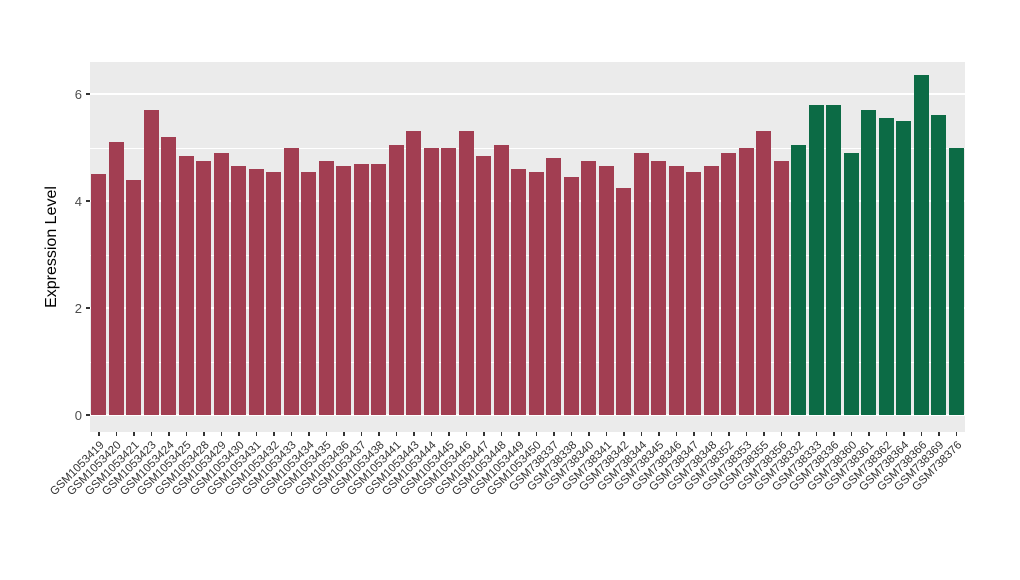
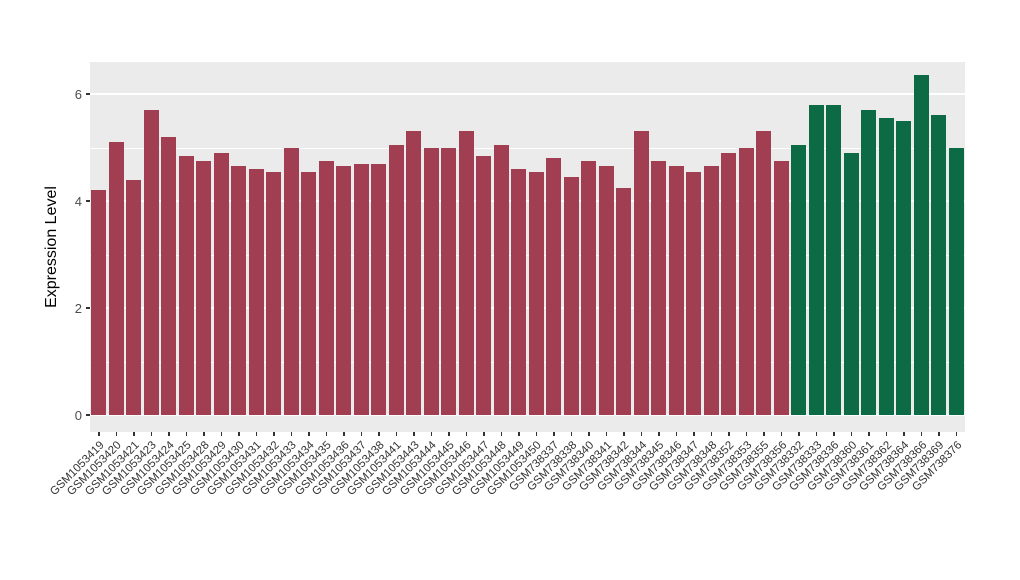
GSM1053419: 4.5 -> 4.2
GSM738344: 4.9 -> 5.3
